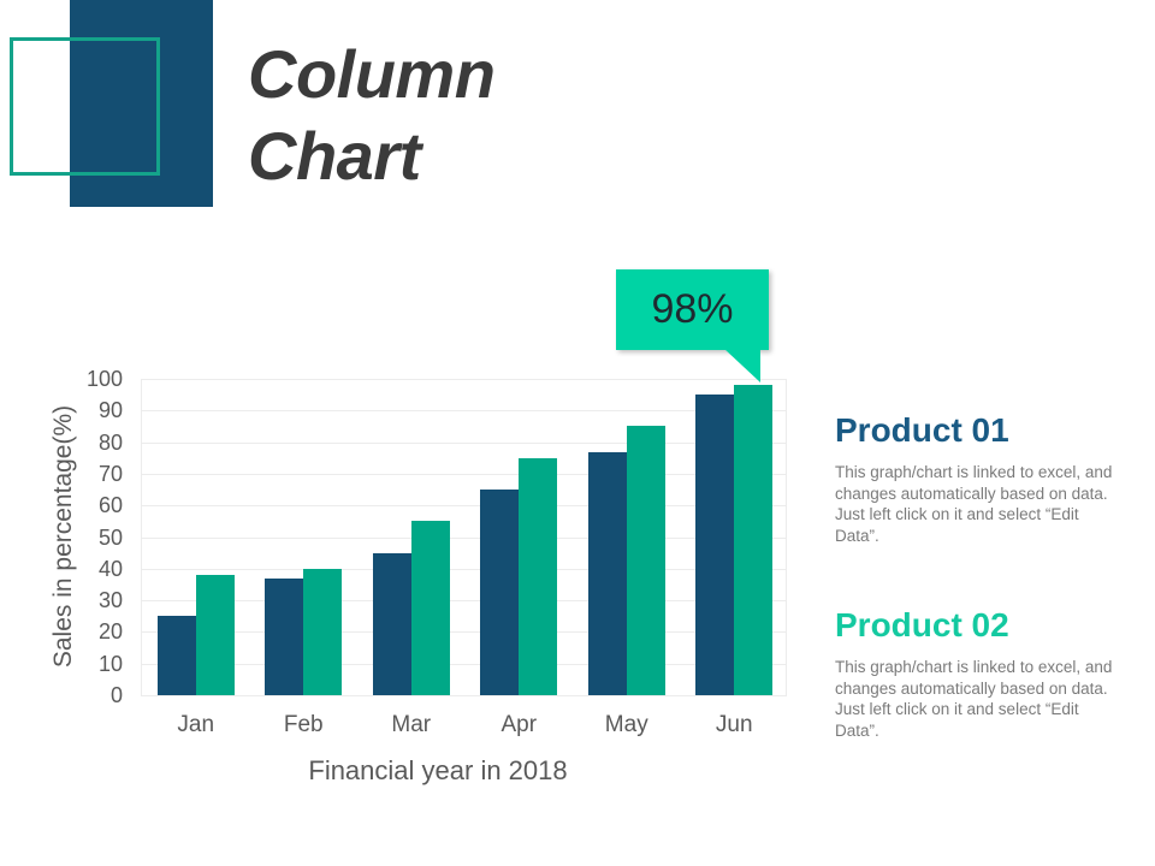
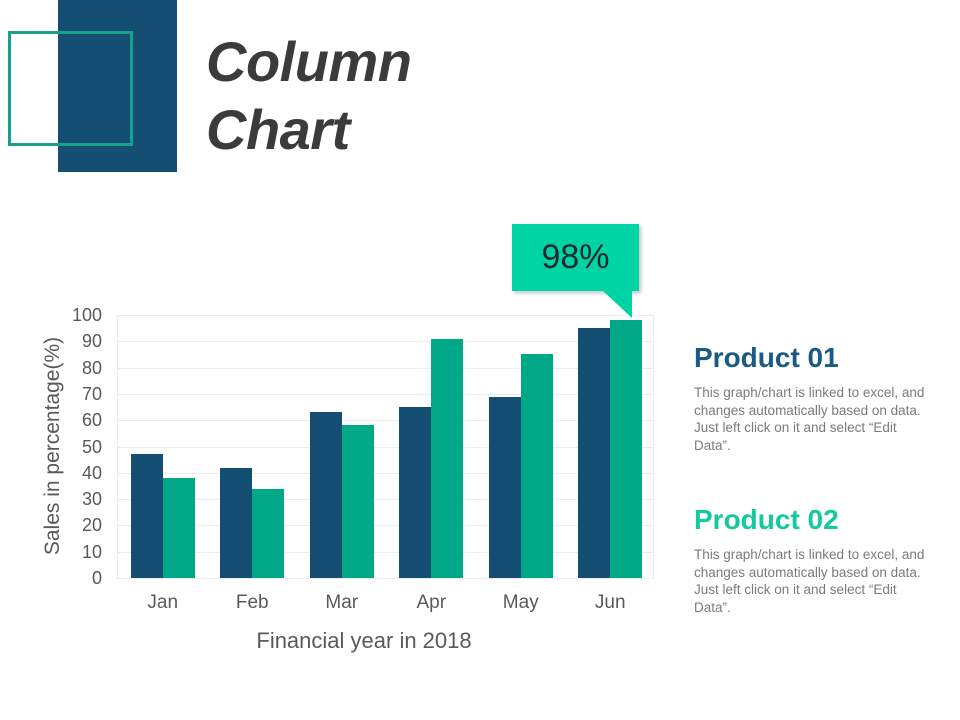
Product 01/Jan: 25 -> 47
Product 01/Feb: 37 -> 42
Product 02/Feb: 40 -> 34
Product 01/Mar: 45 -> 63
Product 02/Mar: 55 -> 58
Product 02/Apr: 75 -> 91
Product 01/May: 77 -> 69
